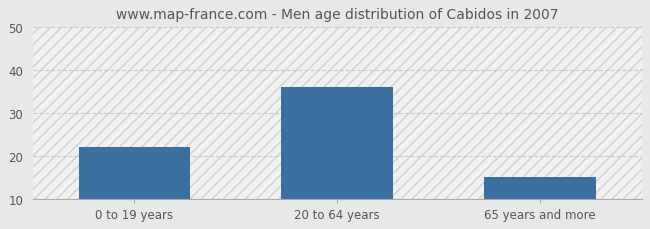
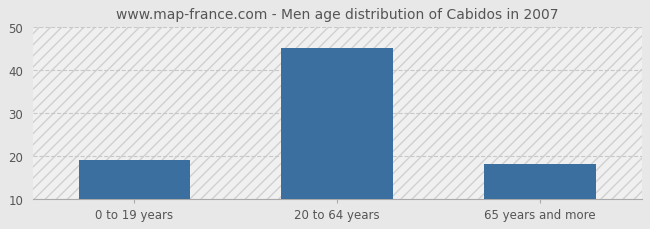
0 to 19 years: 22 -> 19
20 to 64 years: 36 -> 45
65 years and more: 15 -> 18
